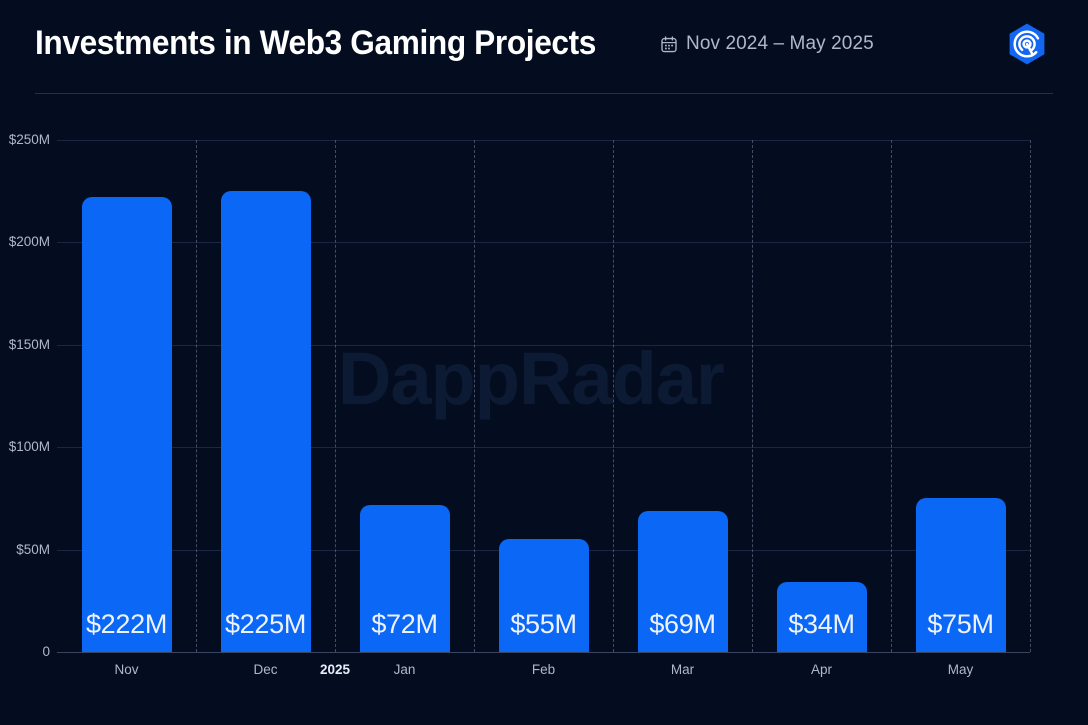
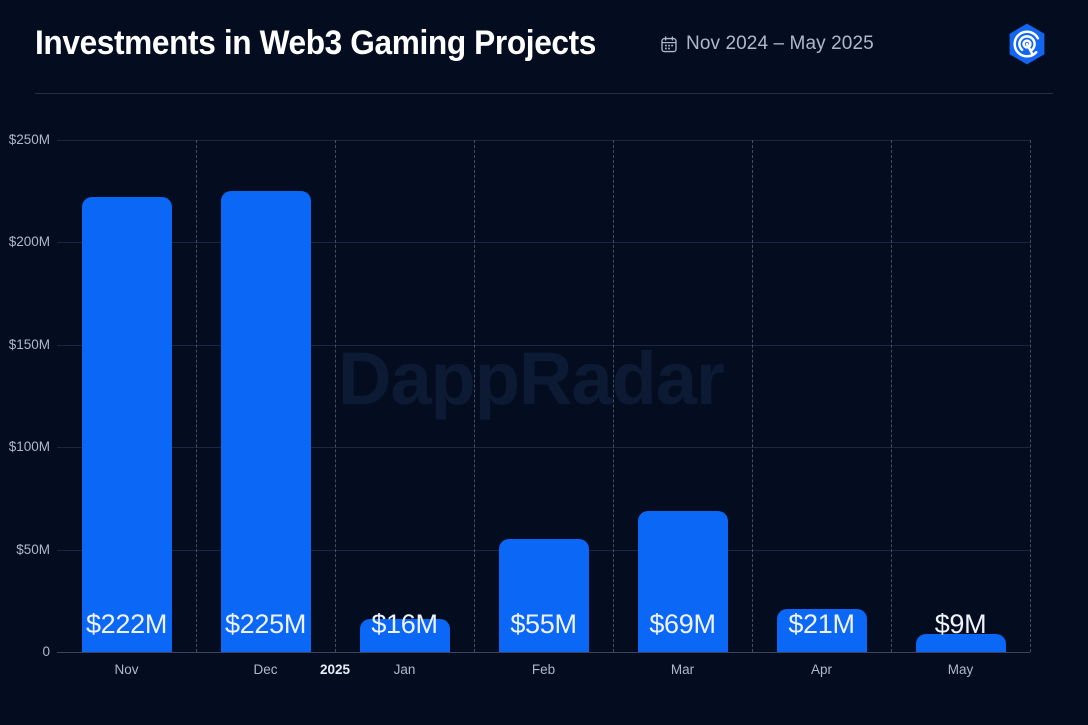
Jan: $72M -> $16M
Apr: $34M -> $21M
May: $75M -> $9M
